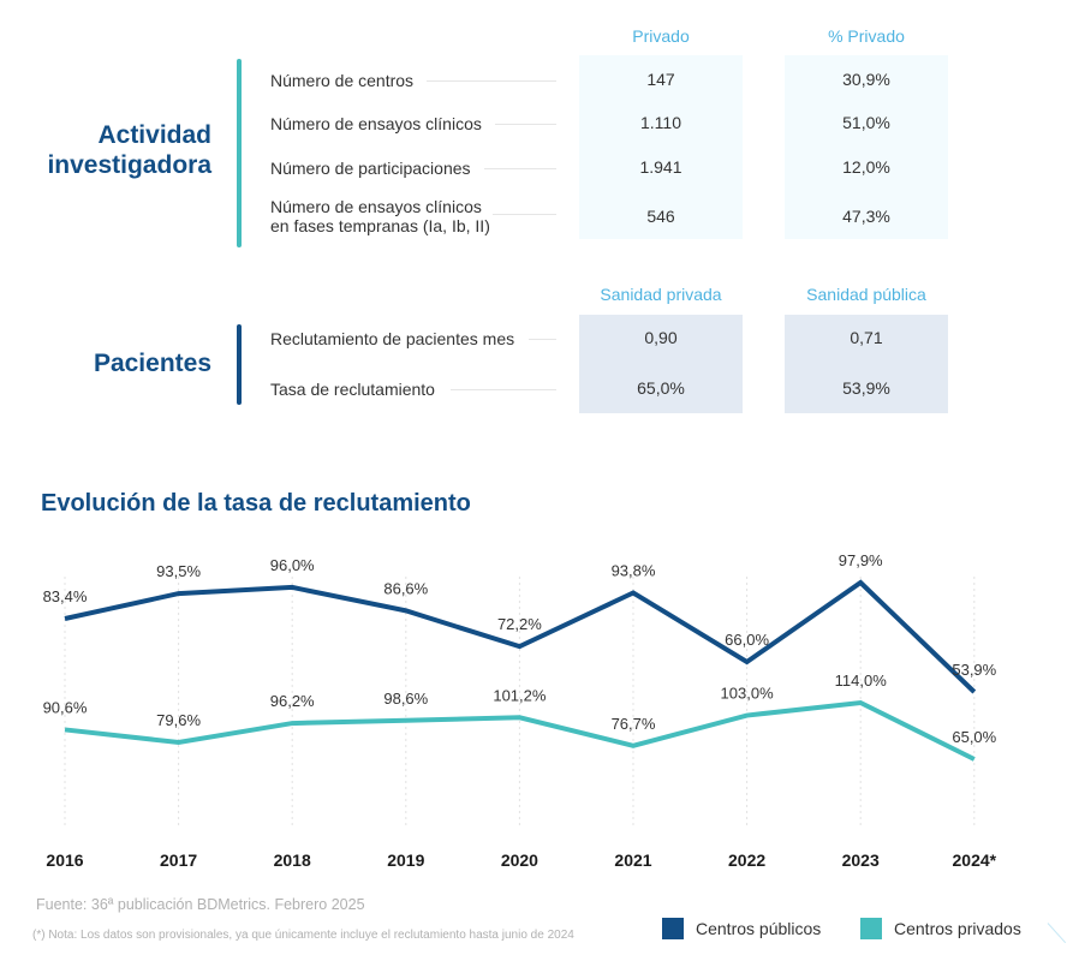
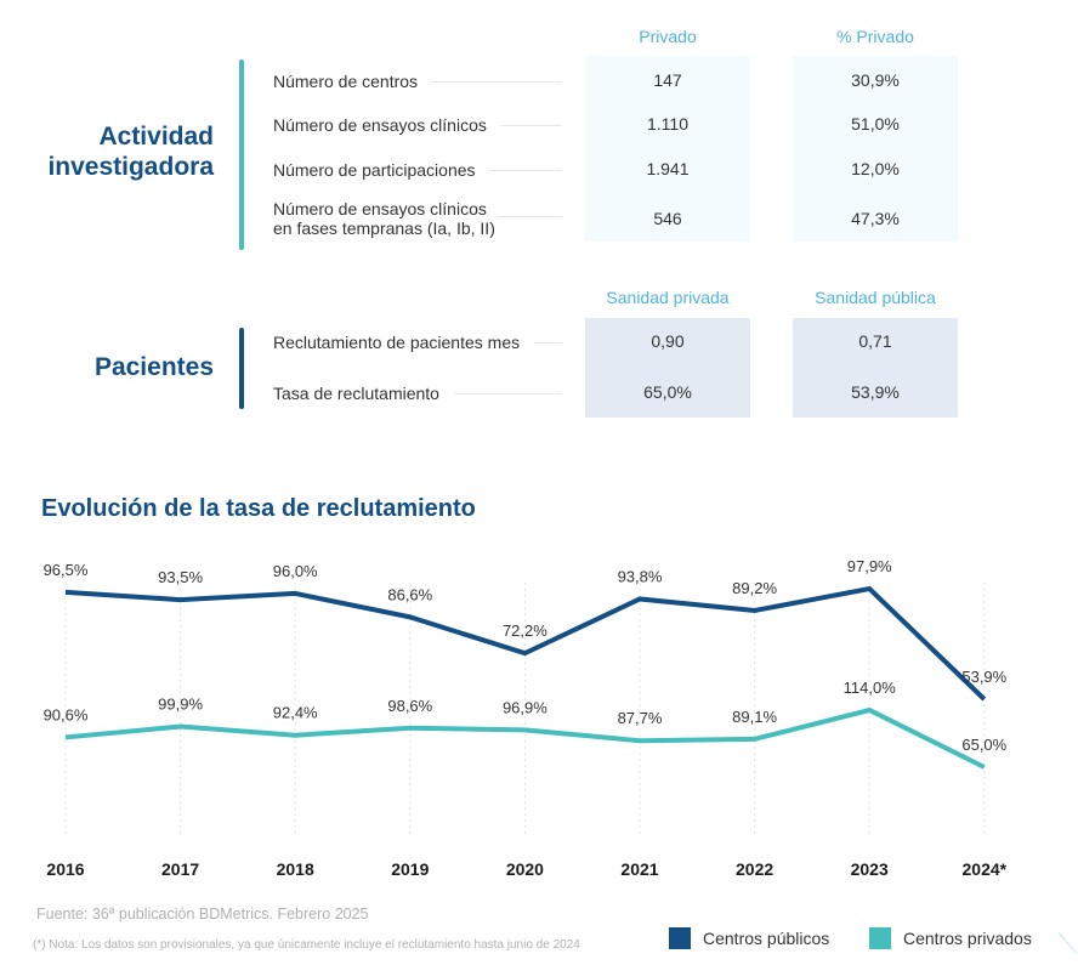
Centros públicos/2016: 83,4% -> 96,5%
Centros privados/2017: 79,6% -> 99,9%
Centros privados/2018: 96,2% -> 92,4%
Centros privados/2020: 101,2% -> 96,9%
Centros privados/2021: 76,7% -> 87,7%
Centros públicos/2022: 66,0% -> 89,2%
Centros privados/2022: 103,0% -> 89,1%
